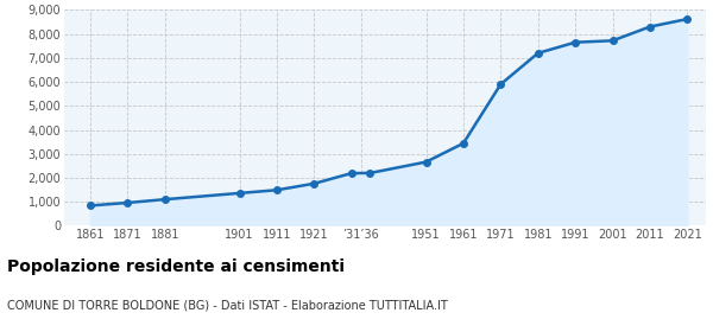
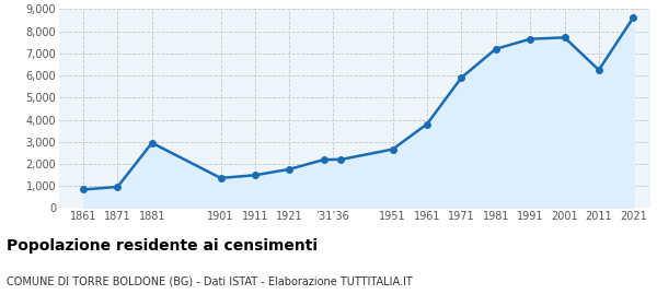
1881: 1,100 -> 2,950
1961: 3,440 -> 3,800
2011: 8,300 -> 6,250
